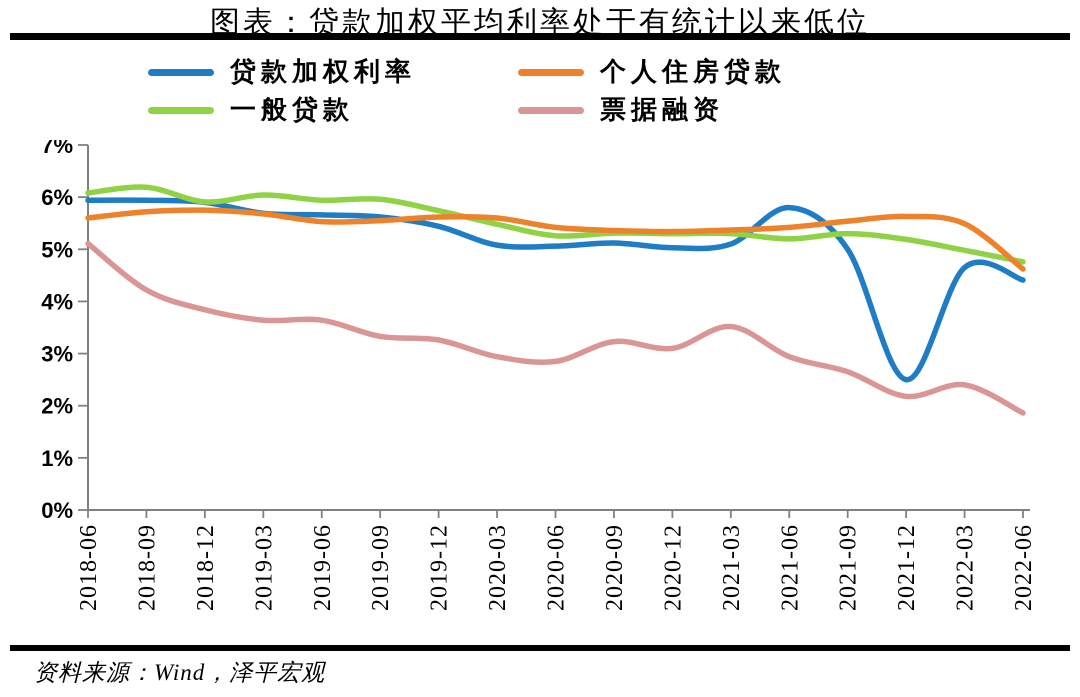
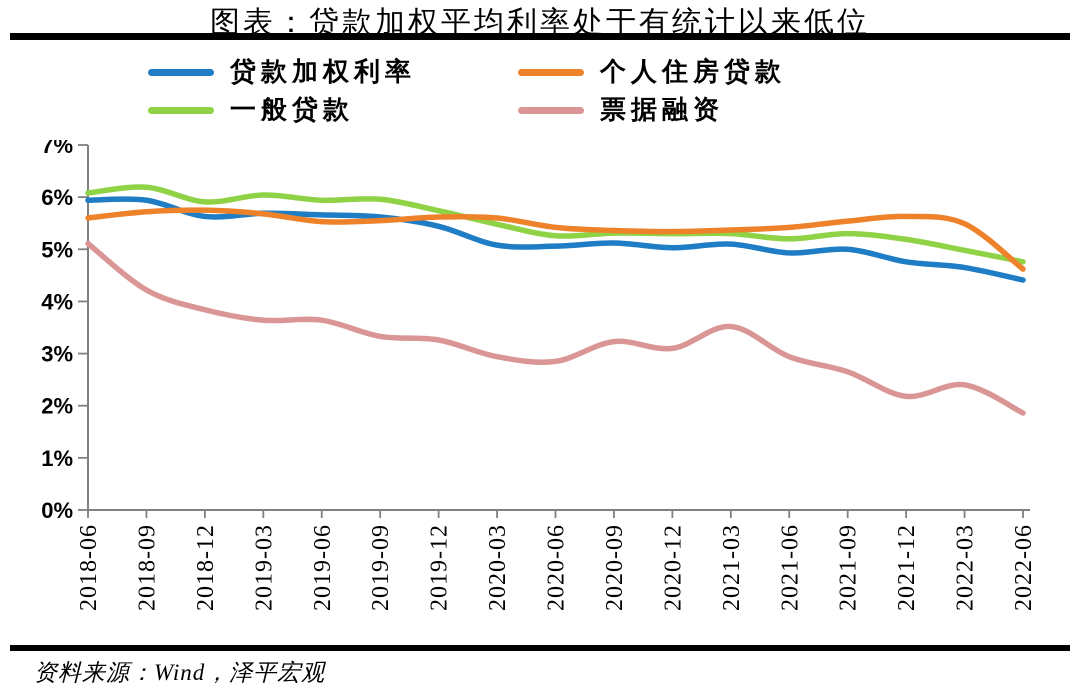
贷款加权利率/2018-12: 5.9% -> 5.6%
贷款加权利率/2021-06: 5.8% -> 4.9%
贷款加权利率/2021-12: 2.5% -> 4.8%
